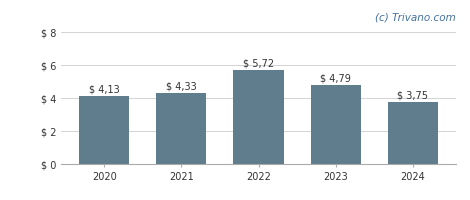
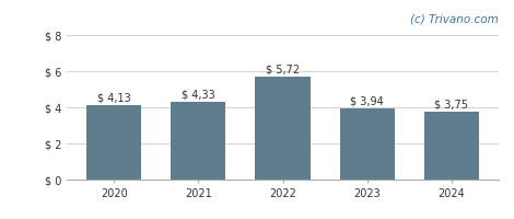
2023: 4,79 -> 3,94
